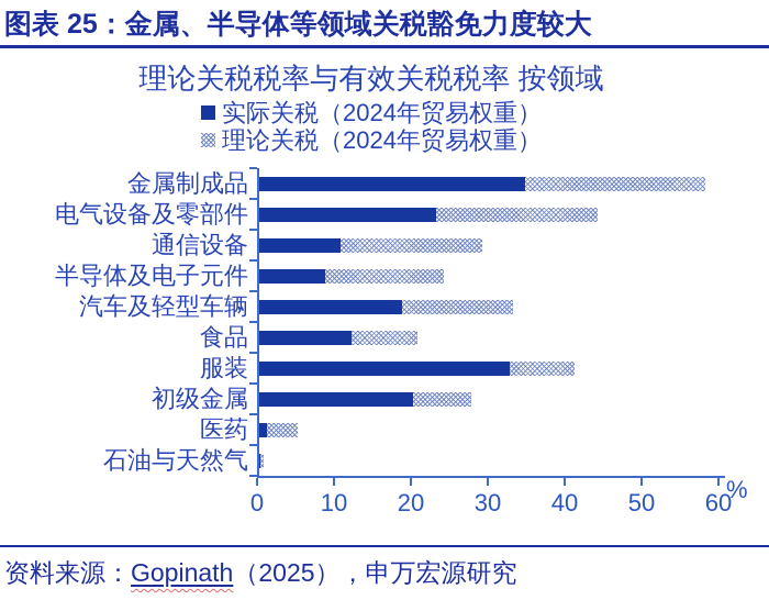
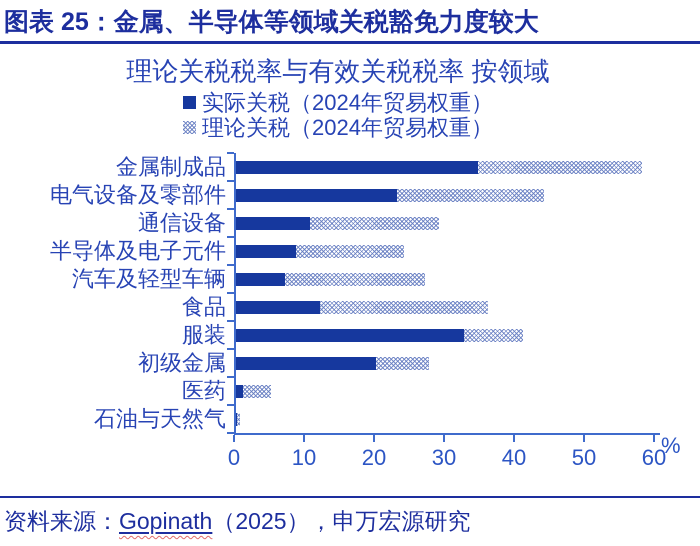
实际关税（2024年贸易权重）/汽车及轻型车辆: 18 -> 7
理论关税（2024年贸易权重）/汽车及轻型车辆: 33 -> 27
理论关税（2024年贸易权重）/食品: 20 -> 36
